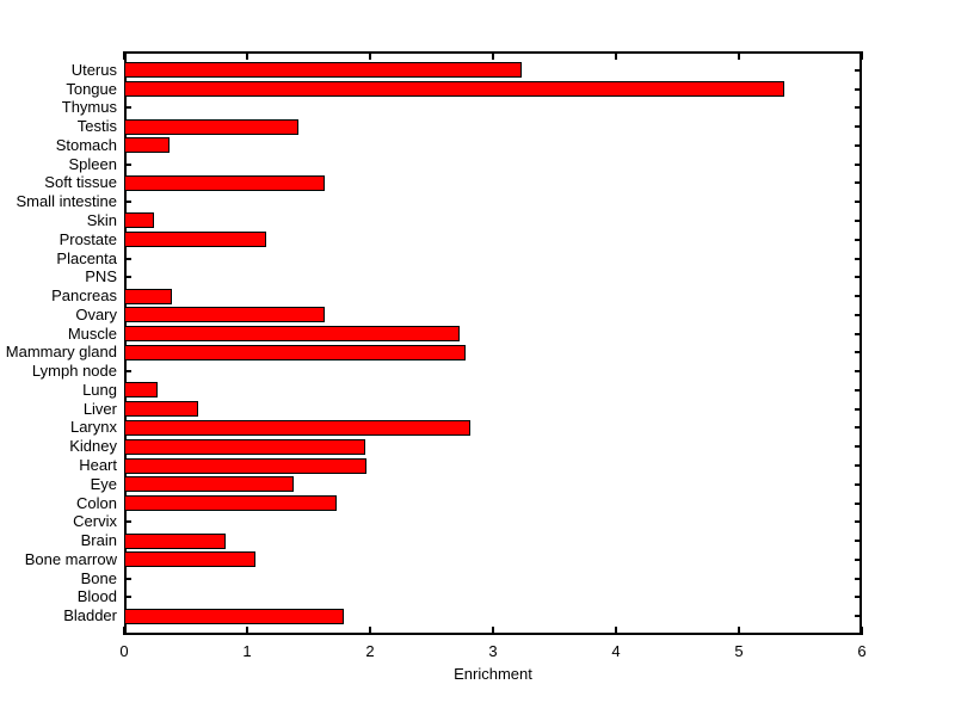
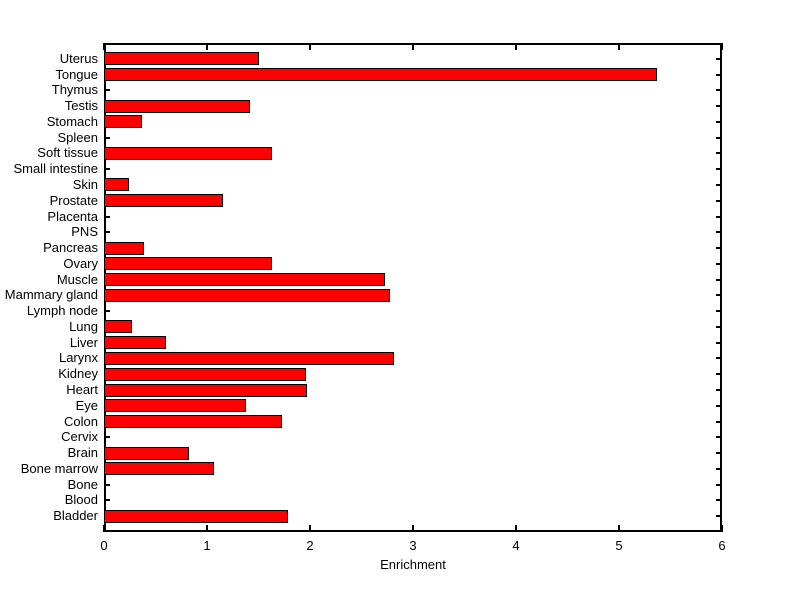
Uterus: 3.23 -> 1.50
